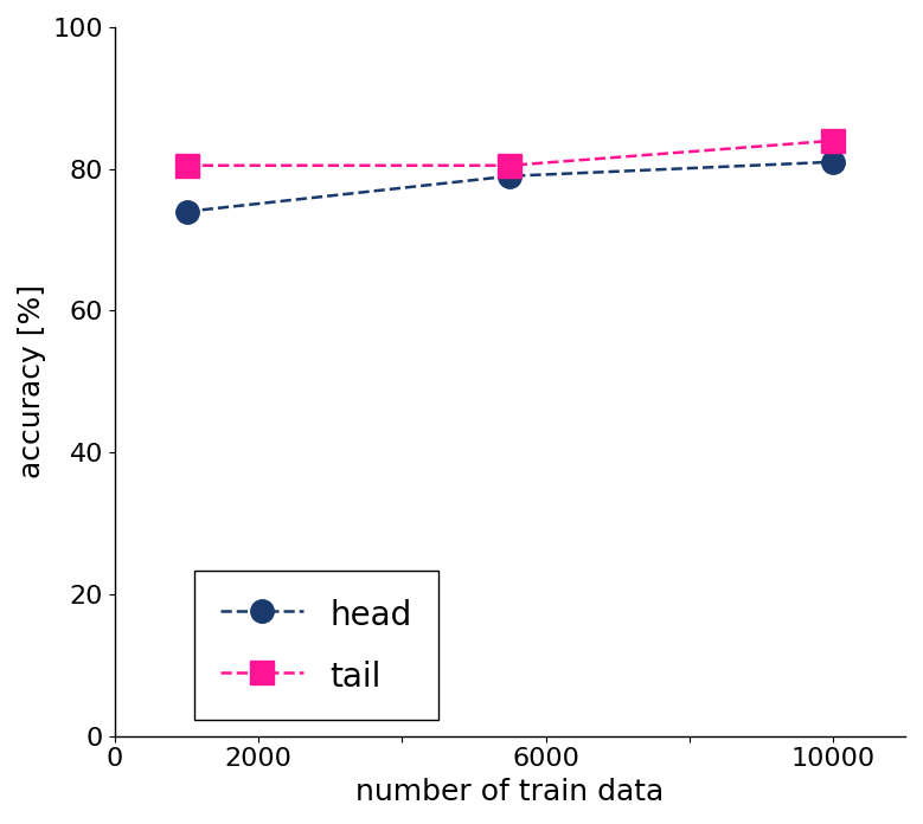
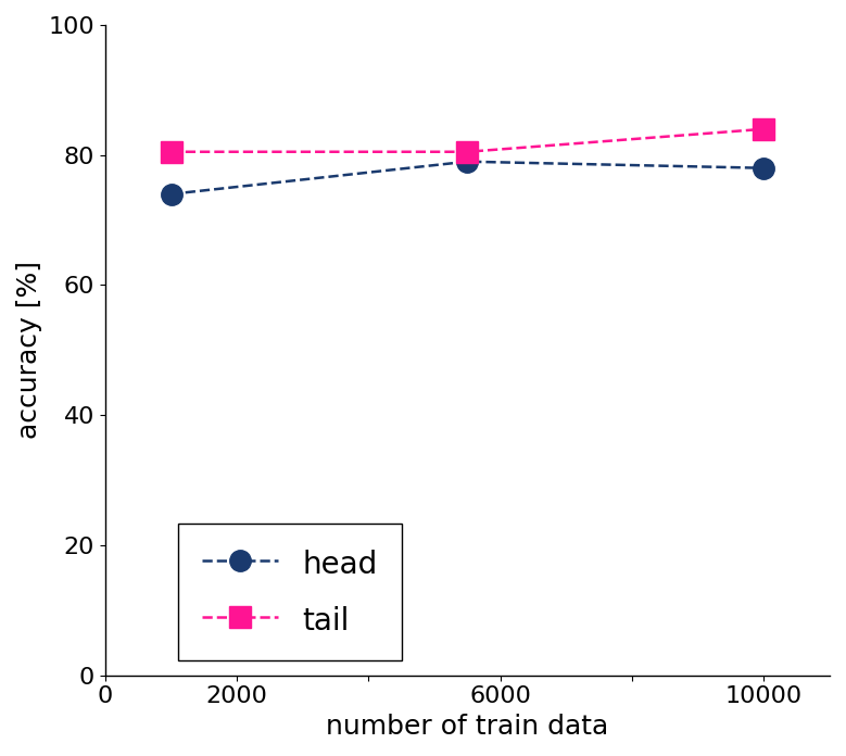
head/10000: 81 -> 78
